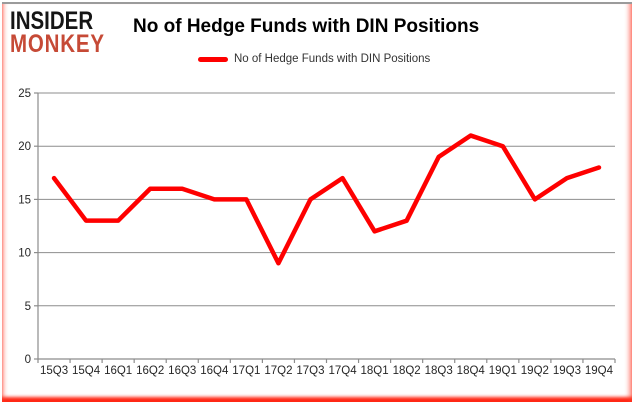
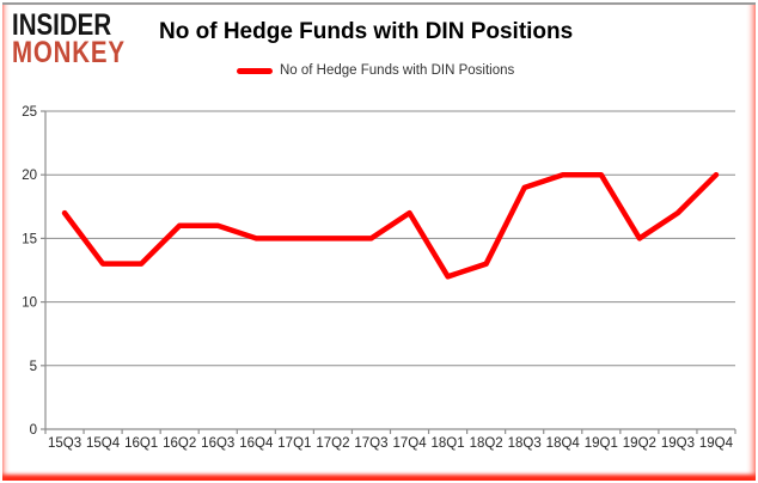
17Q2: 9 -> 15
18Q4: 21 -> 20
19Q4: 18 -> 20
